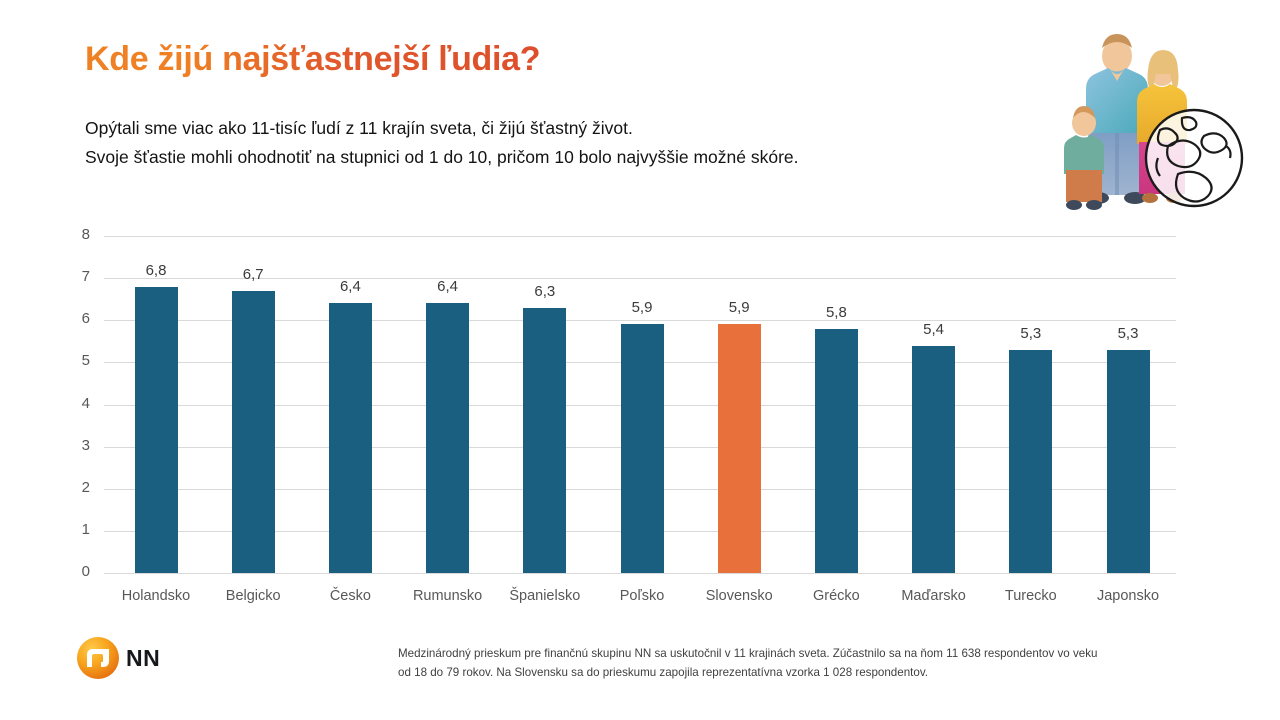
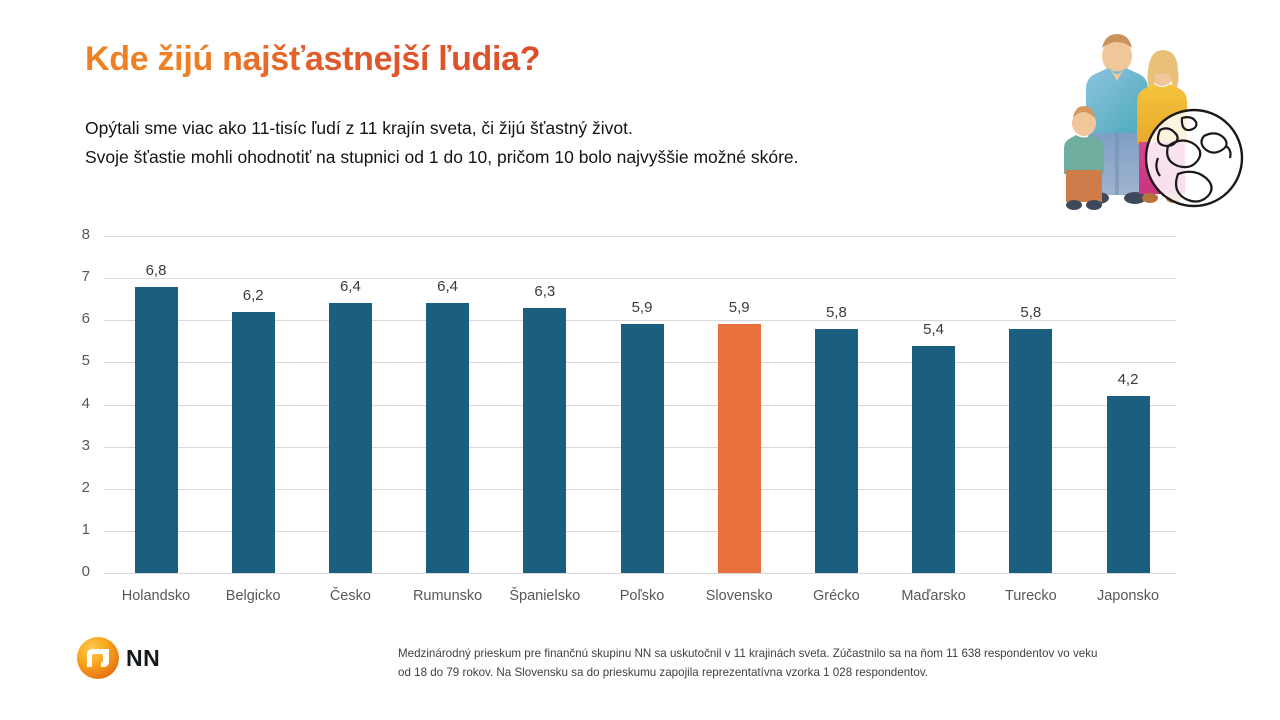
Belgicko: 6,7 -> 6,2
Turecko: 5,3 -> 5,8
Japonsko: 5,3 -> 4,2
